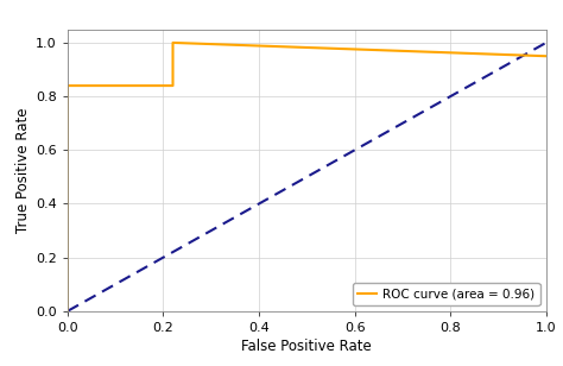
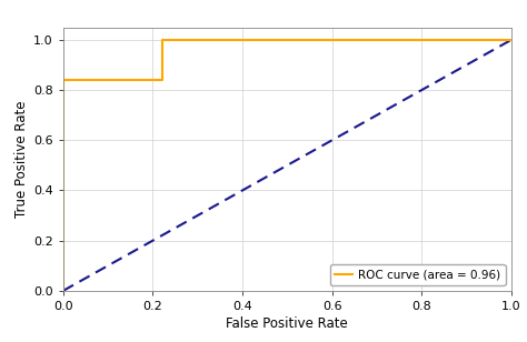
1.0: 0.95 -> 1.00
